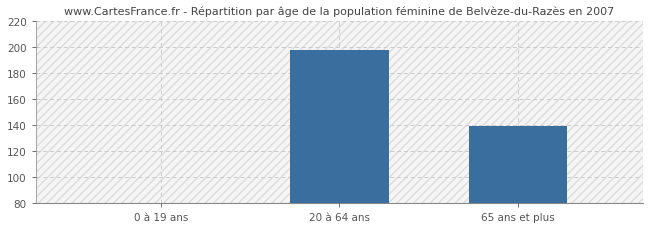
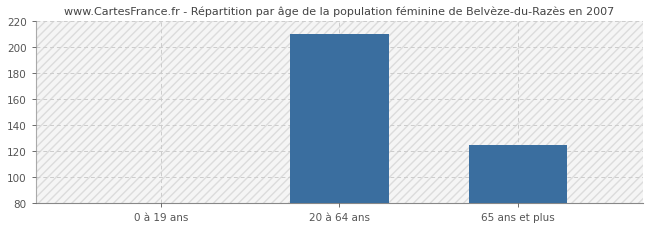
20 à 64 ans: 198 -> 210
65 ans et plus: 139 -> 125
